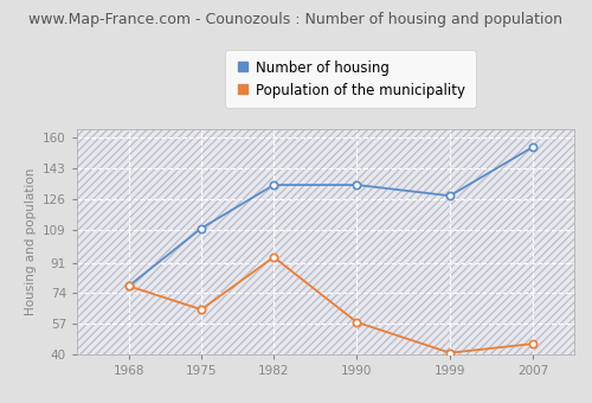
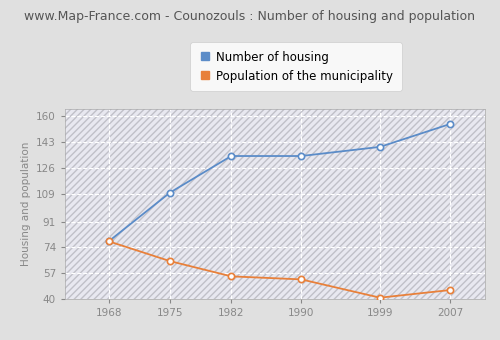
Population of the municipality/1982: 94 -> 55
Population of the municipality/1990: 58 -> 53
Number of housing/1999: 128 -> 140
